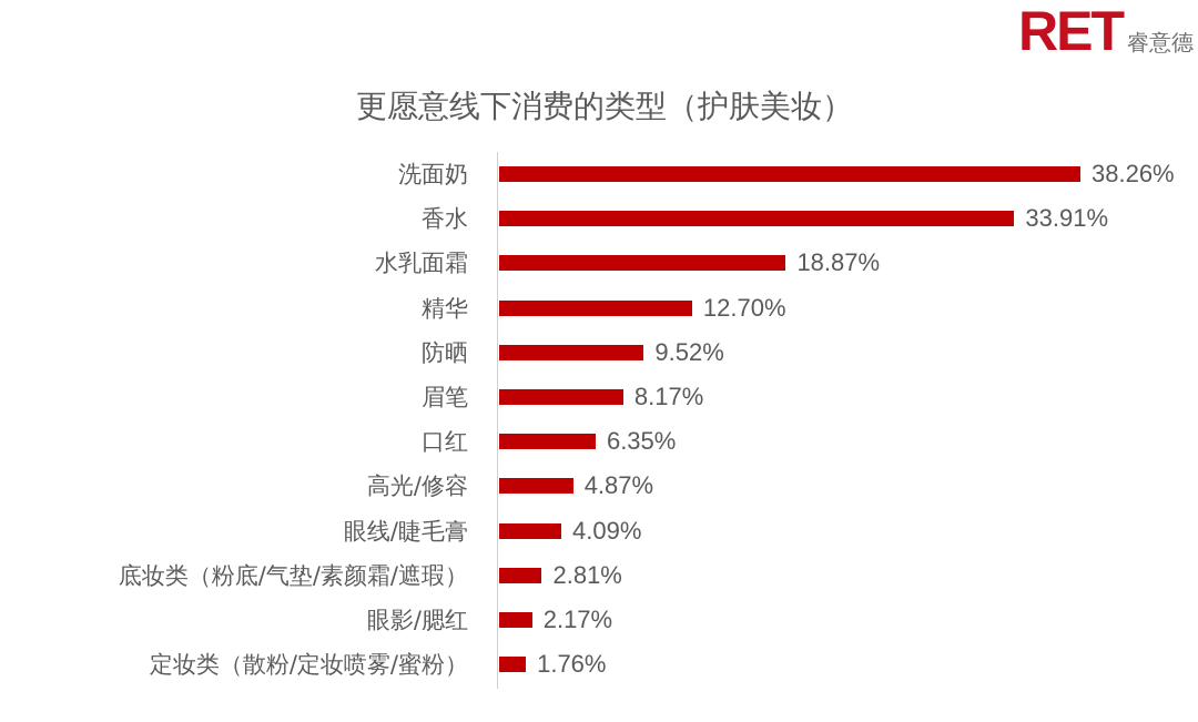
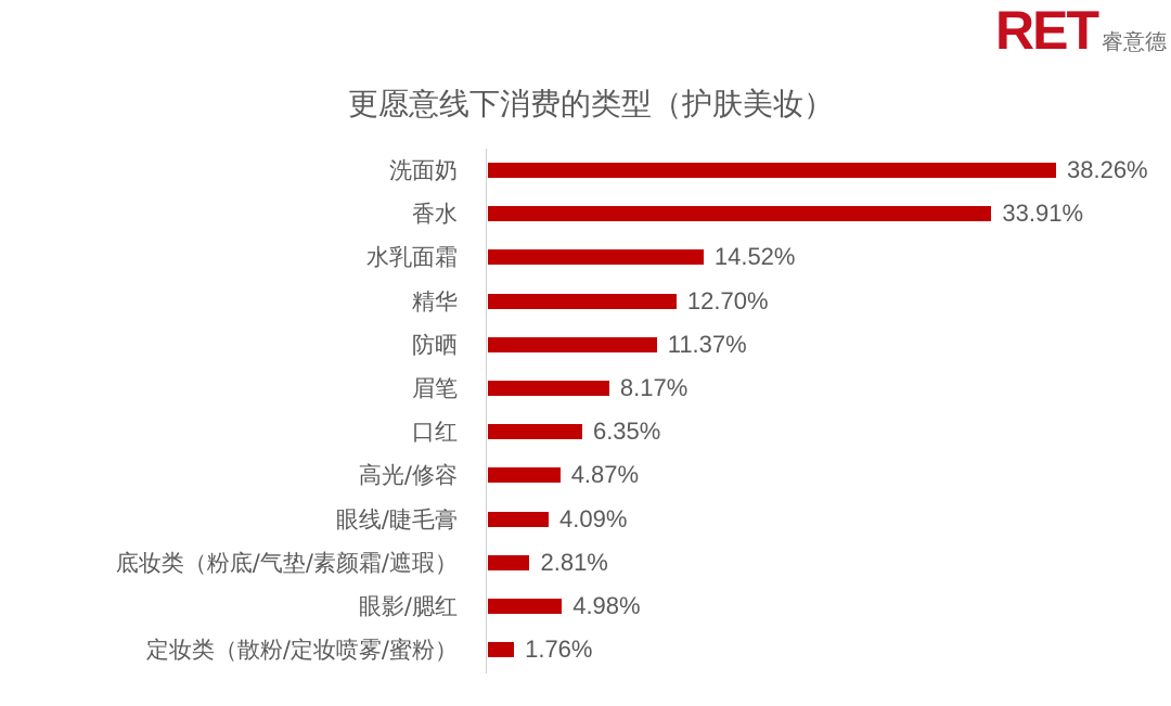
水乳面霜: 18.87% -> 14.52%
防晒: 9.52% -> 11.37%
眼影/腮红: 2.17% -> 4.98%
